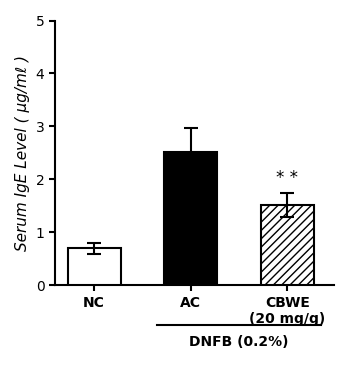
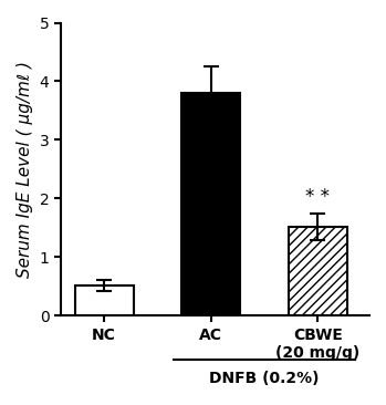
NC: 0.70 -> 0.52
AC: 2.52 -> 3.80
